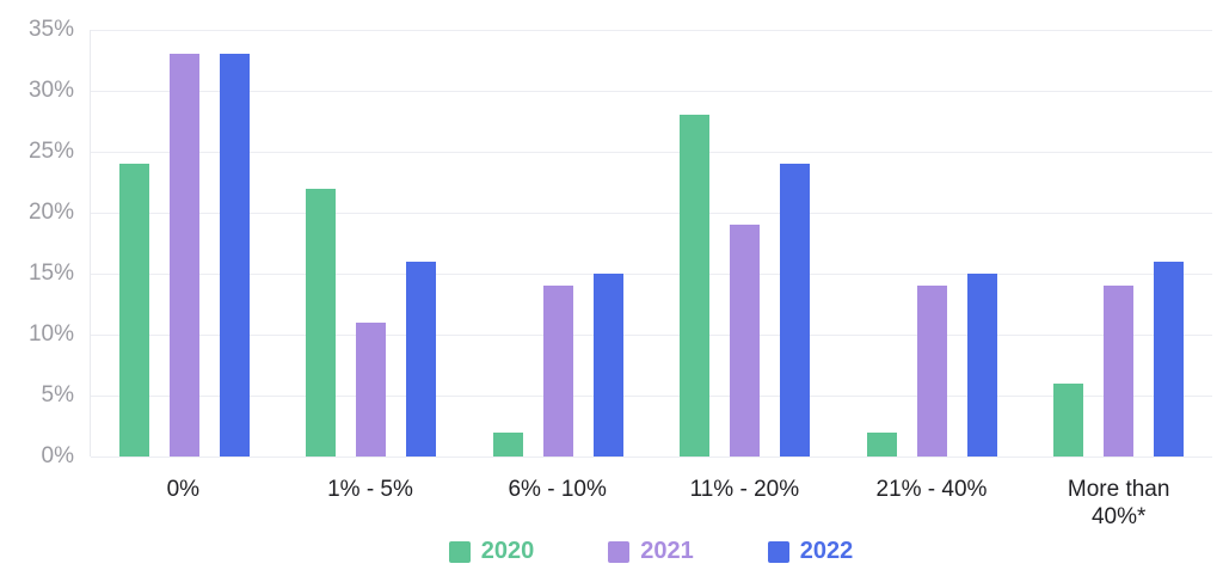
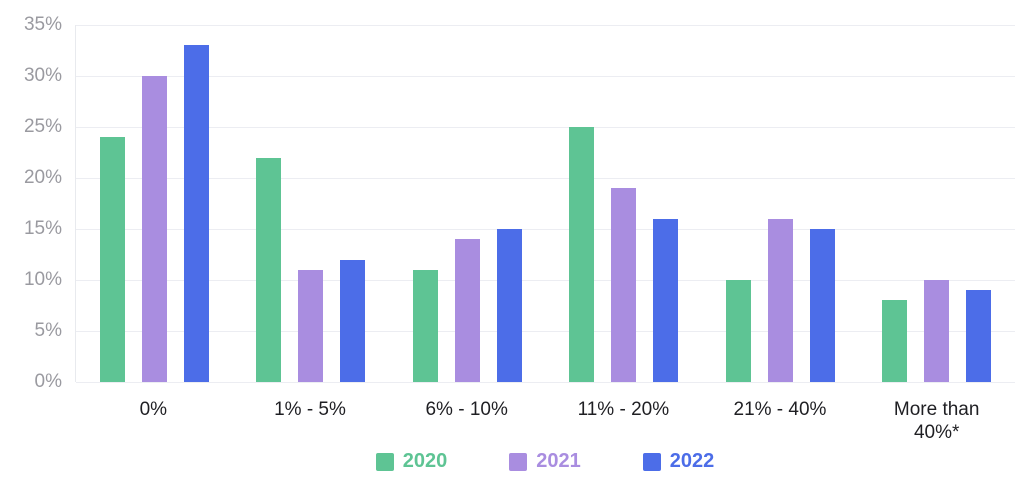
2021/0%: 33% -> 30%
2022/1% - 5%: 16% -> 12%
2020/6% - 10%: 2% -> 11%
2020/11% - 20%: 28% -> 25%
2022/11% - 20%: 24% -> 16%
2020/21% - 40%: 2% -> 10%
2021/21% - 40%: 14% -> 16%
2020/More than 40%*: 6% -> 8%
2021/More than 40%*: 14% -> 10%
2022/More than 40%*: 16% -> 9%
